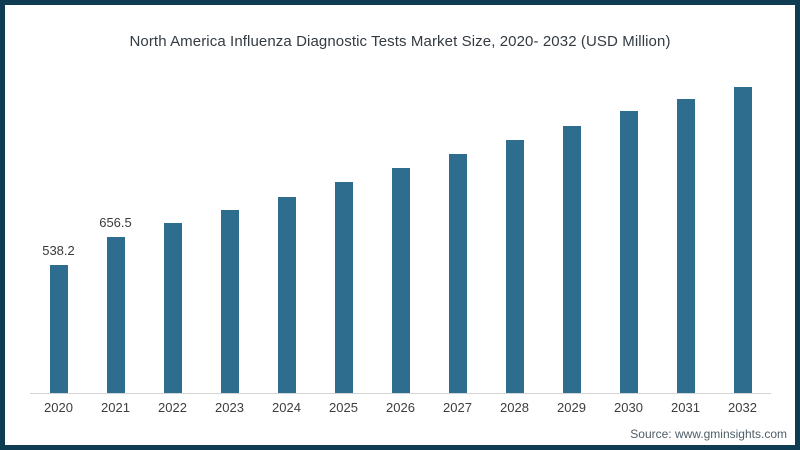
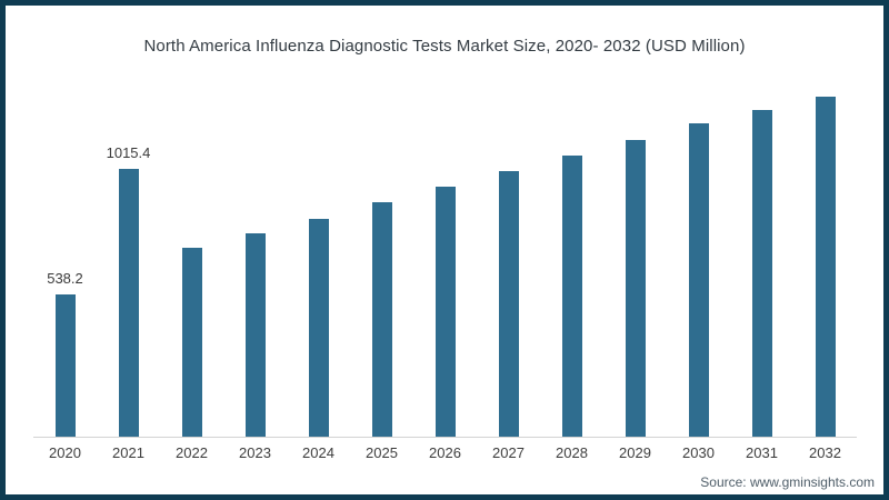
2021: 656.5 -> 1015.4
